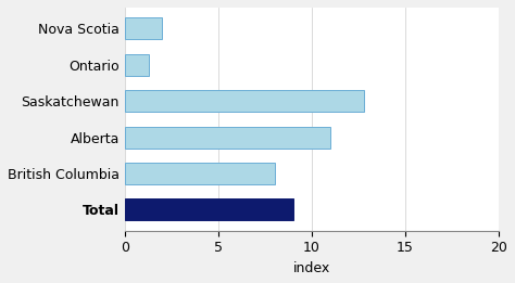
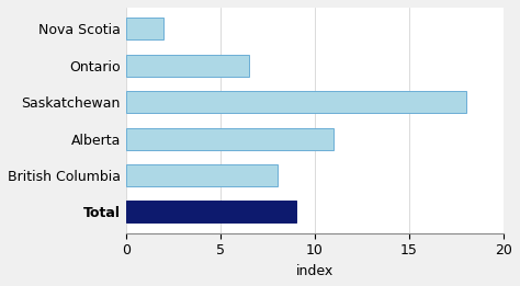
Ontario: 1.3 -> 6.5
Saskatchewan: 12.8 -> 18.0
